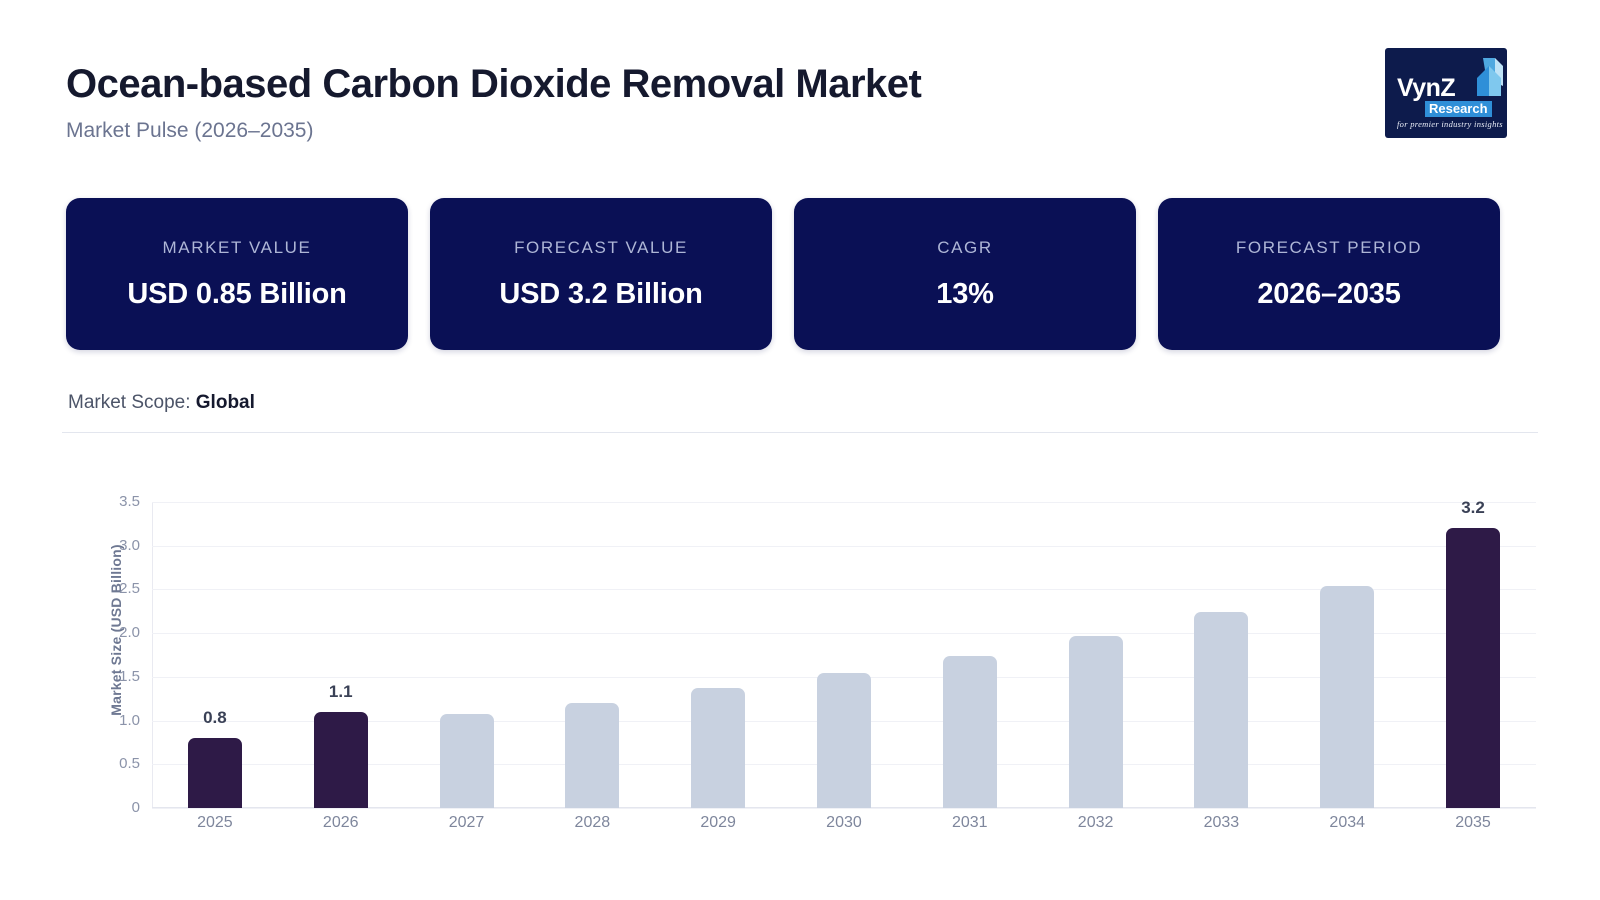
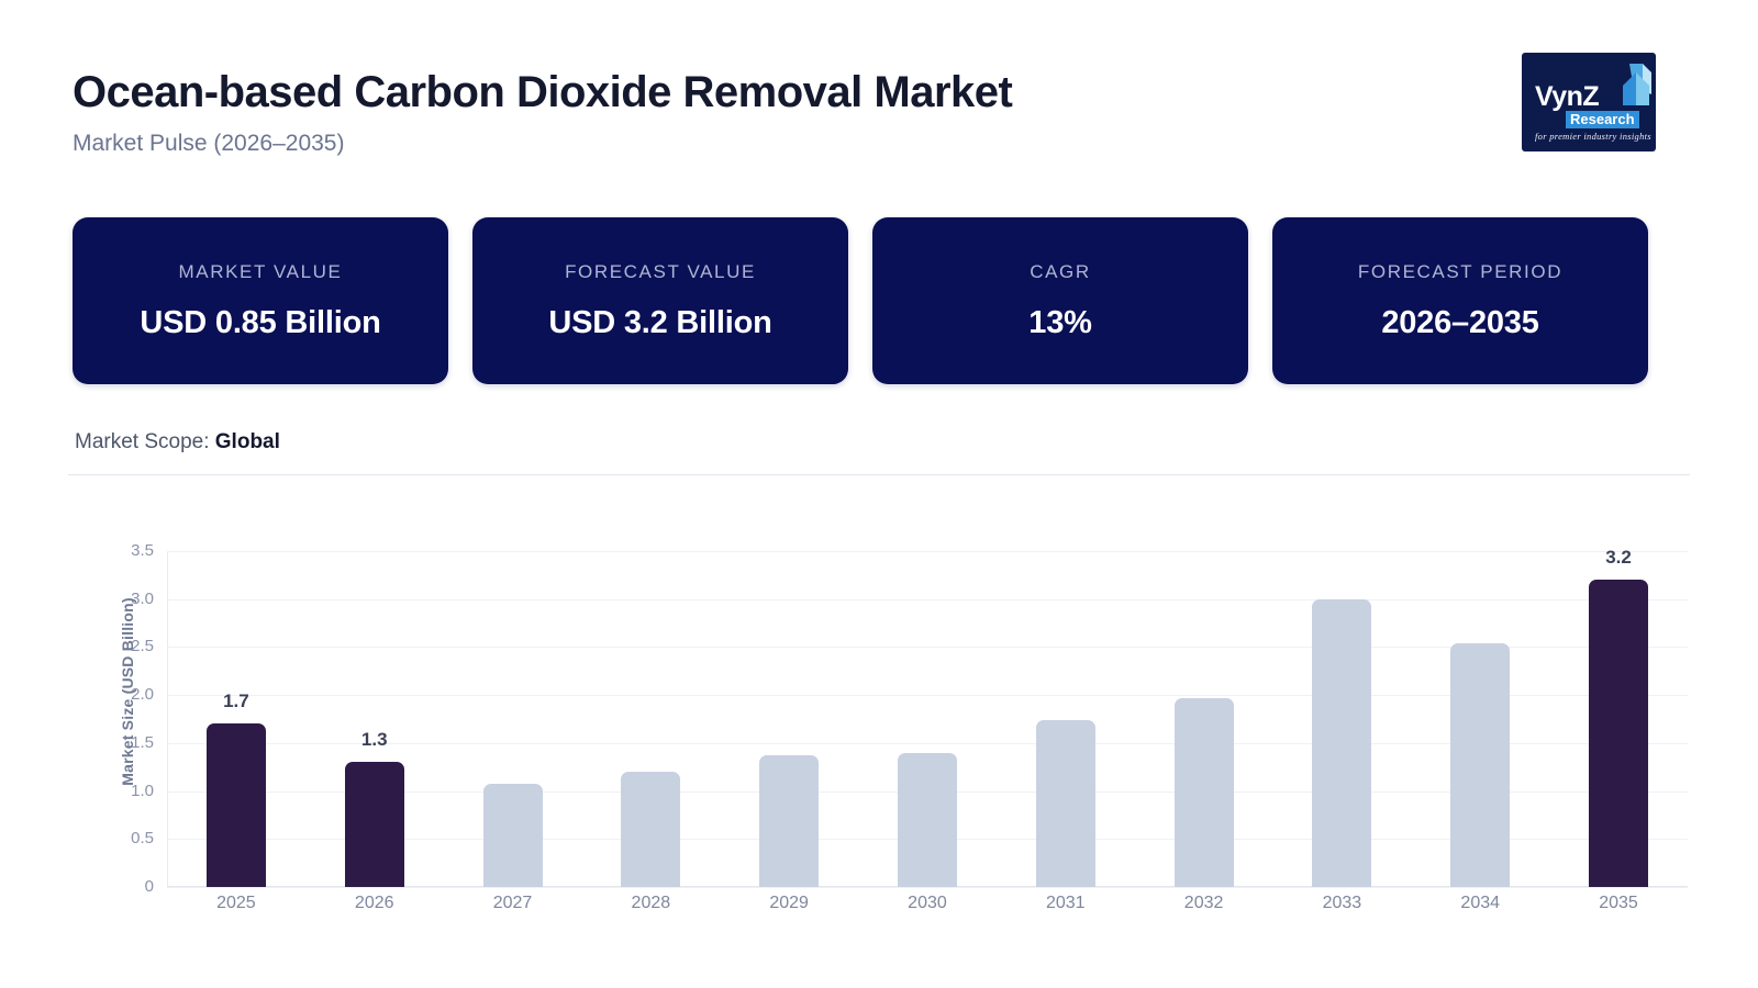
2025: 0.8 -> 1.7
2026: 1.1 -> 1.3
2030: 1.5 -> 1.4
2033: 2.2 -> 3.0
